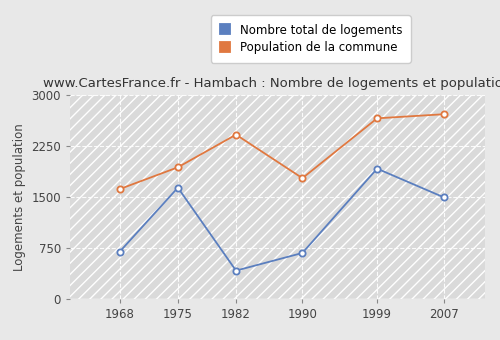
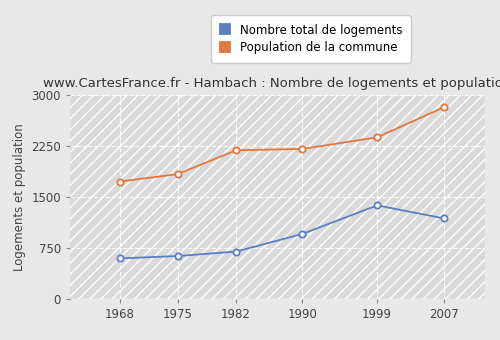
Nombre total de logements/1968: 700 -> 600
Population de la commune/1968: 1620 -> 1730
Nombre total de logements/1975: 1640 -> 640
Population de la commune/1975: 1940 -> 1840
Nombre total de logements/1982: 420 -> 700
Population de la commune/1982: 2420 -> 2190
Nombre total de logements/1990: 680 -> 960
Population de la commune/1990: 1780 -> 2210
Nombre total de logements/1999: 1920 -> 1380
Population de la commune/1999: 2660 -> 2380
Nombre total de logements/2007: 1500 -> 1190
Population de la commune/2007: 2720 -> 2820
